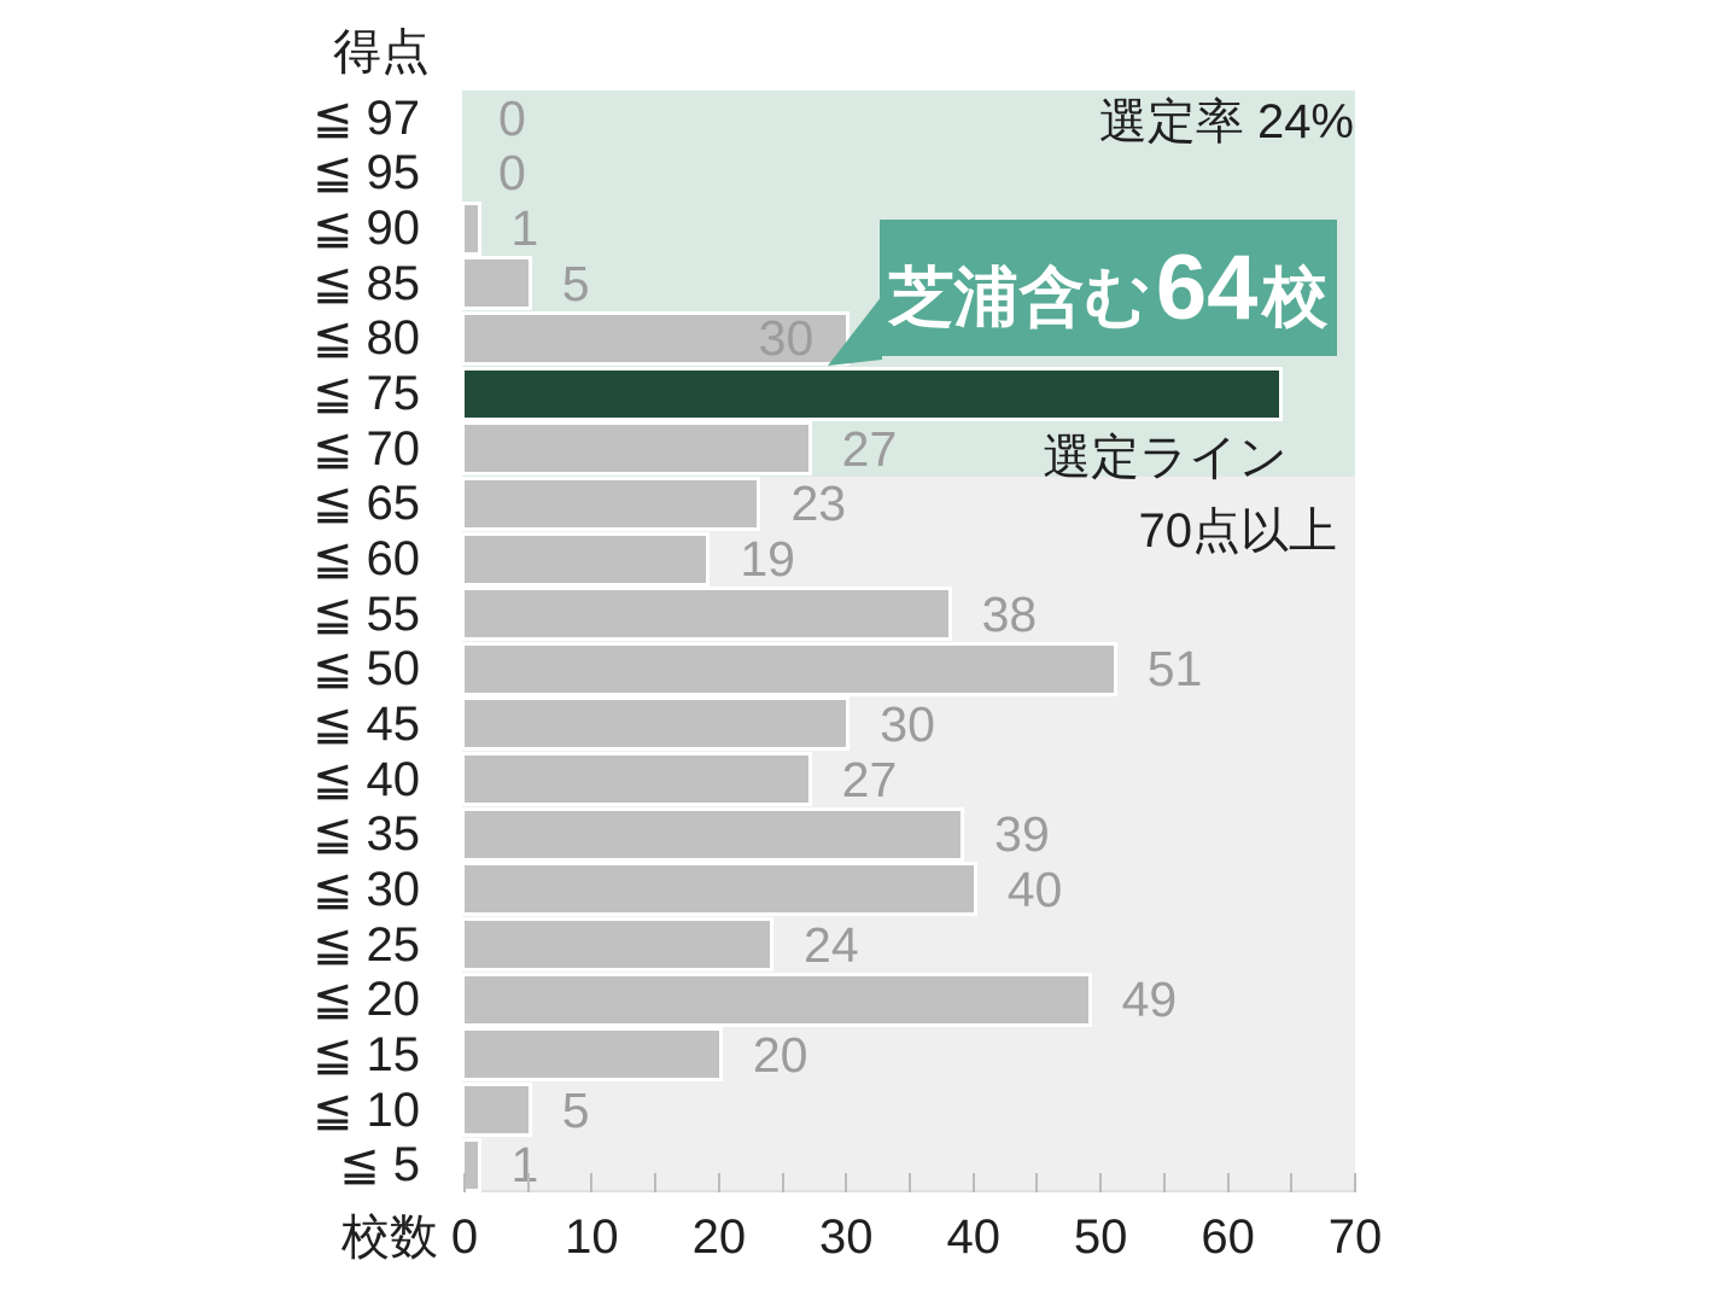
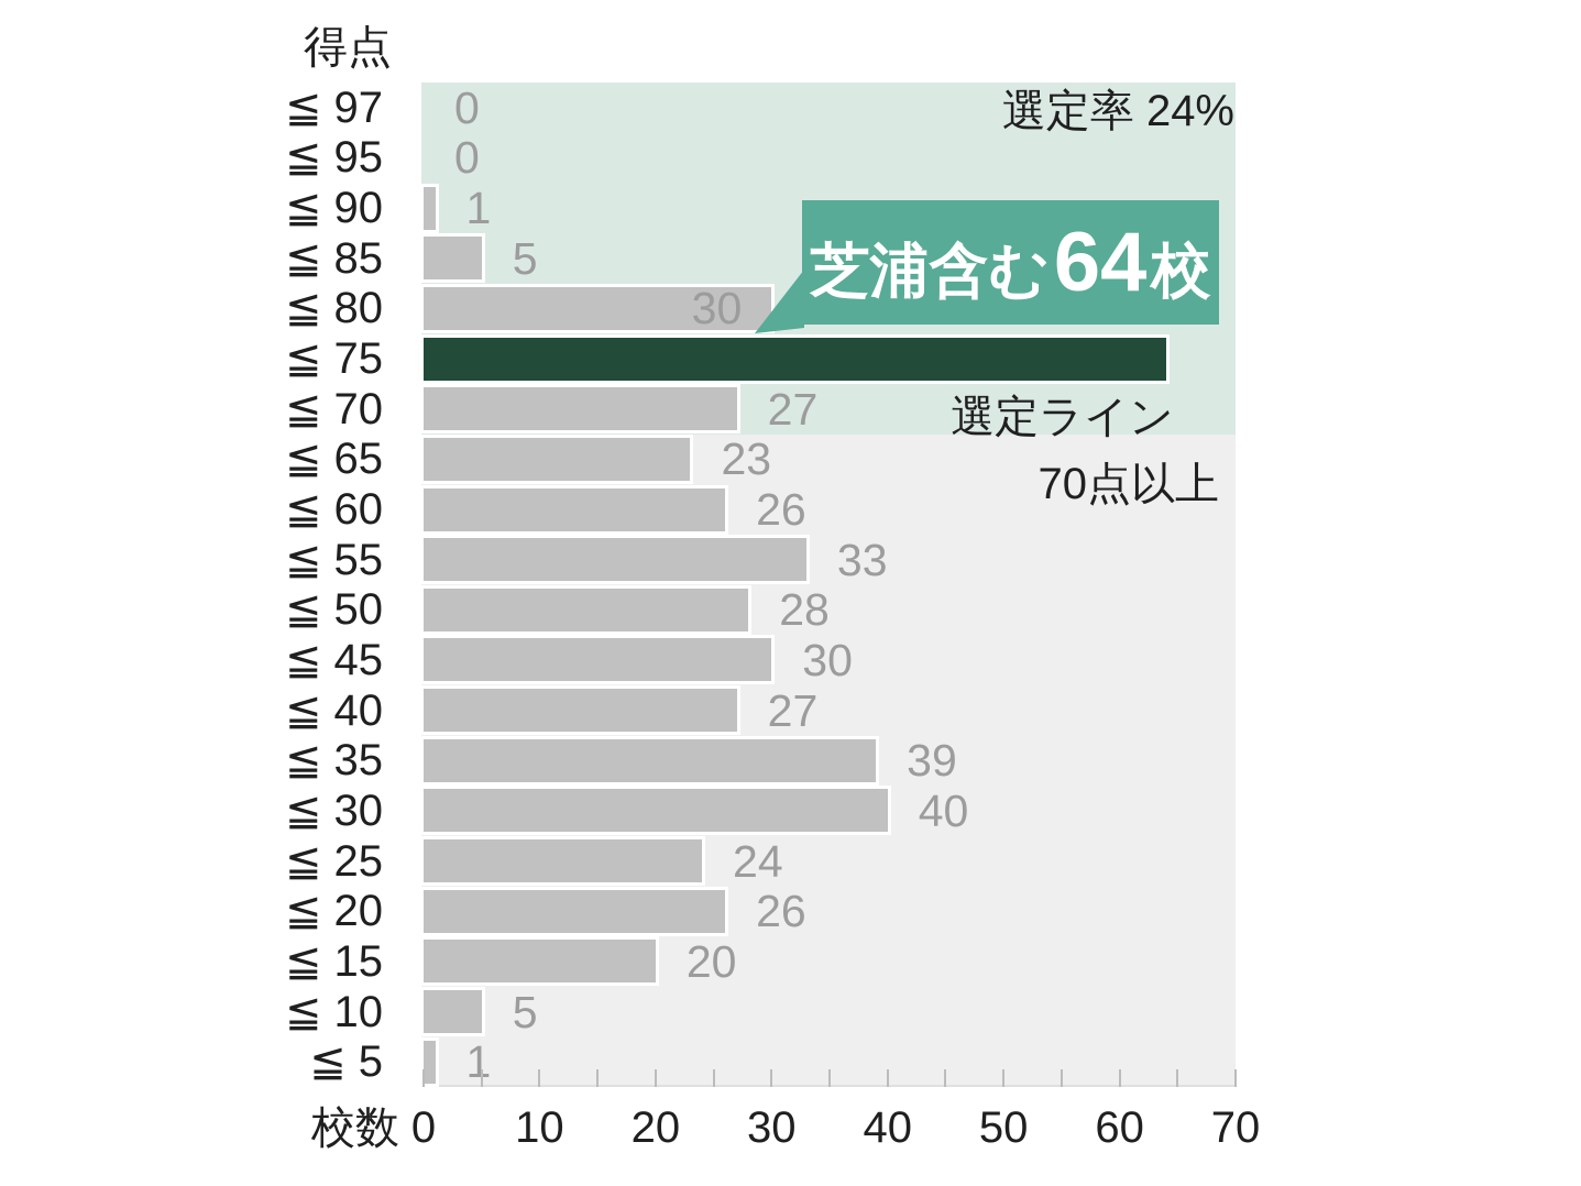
≦ 60: 19 -> 26
≦ 55: 38 -> 33
≦ 50: 51 -> 28
≦ 20: 49 -> 26
